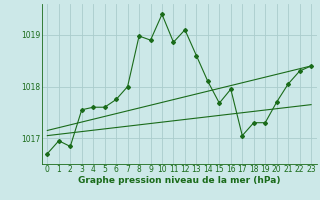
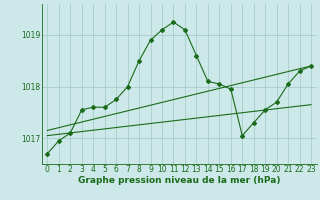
2: 1016.84 -> 1017.10
8: 1018.98 -> 1018.50
10: 1019.40 -> 1019.10
11: 1018.86 -> 1019.25
15: 1017.68 -> 1018.05
19: 1017.30 -> 1017.55
